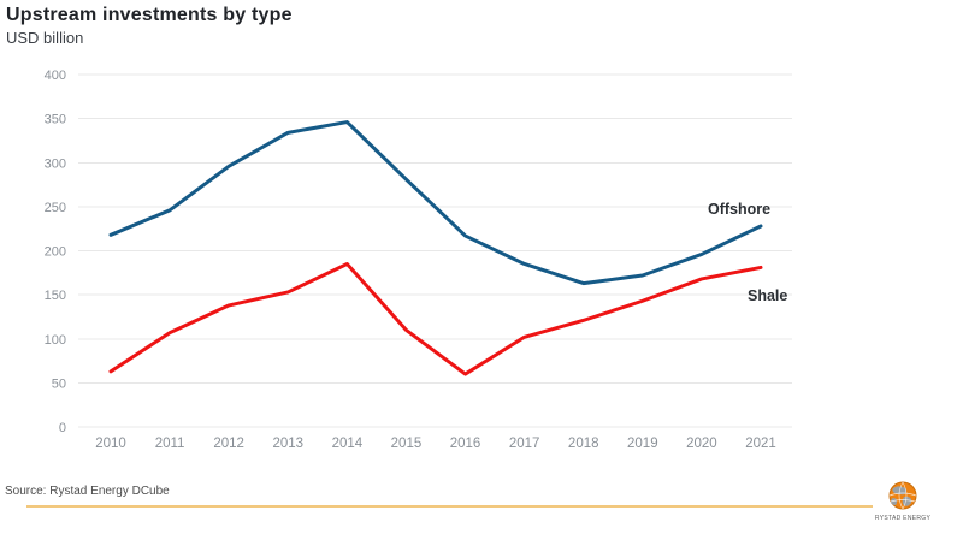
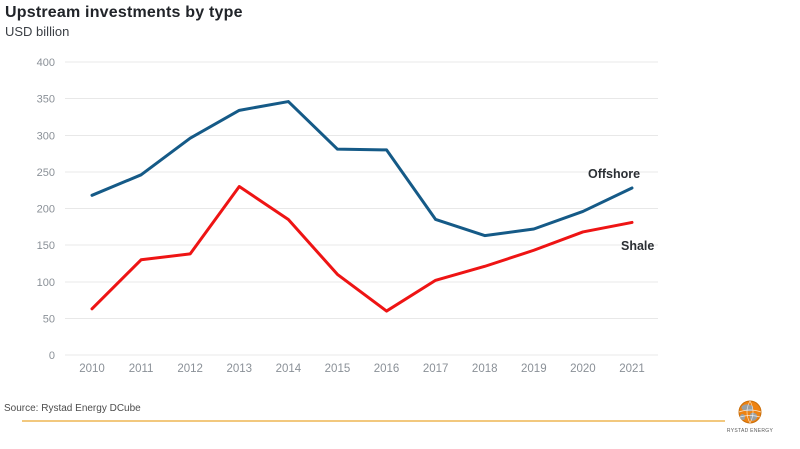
Shale/2011: 110 -> 130
Shale/2013: 150 -> 230
Offshore/2016: 220 -> 280
